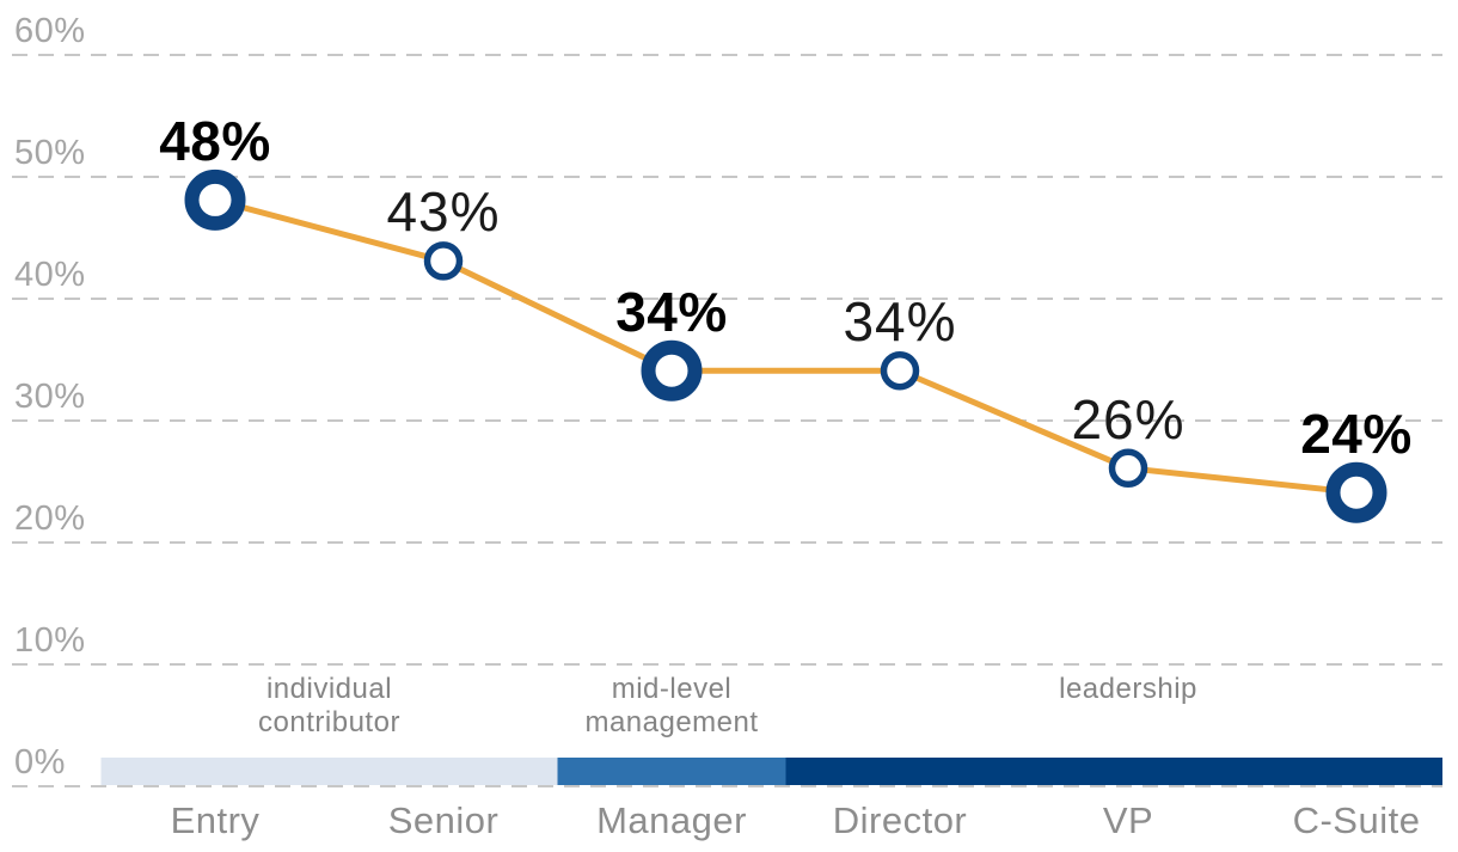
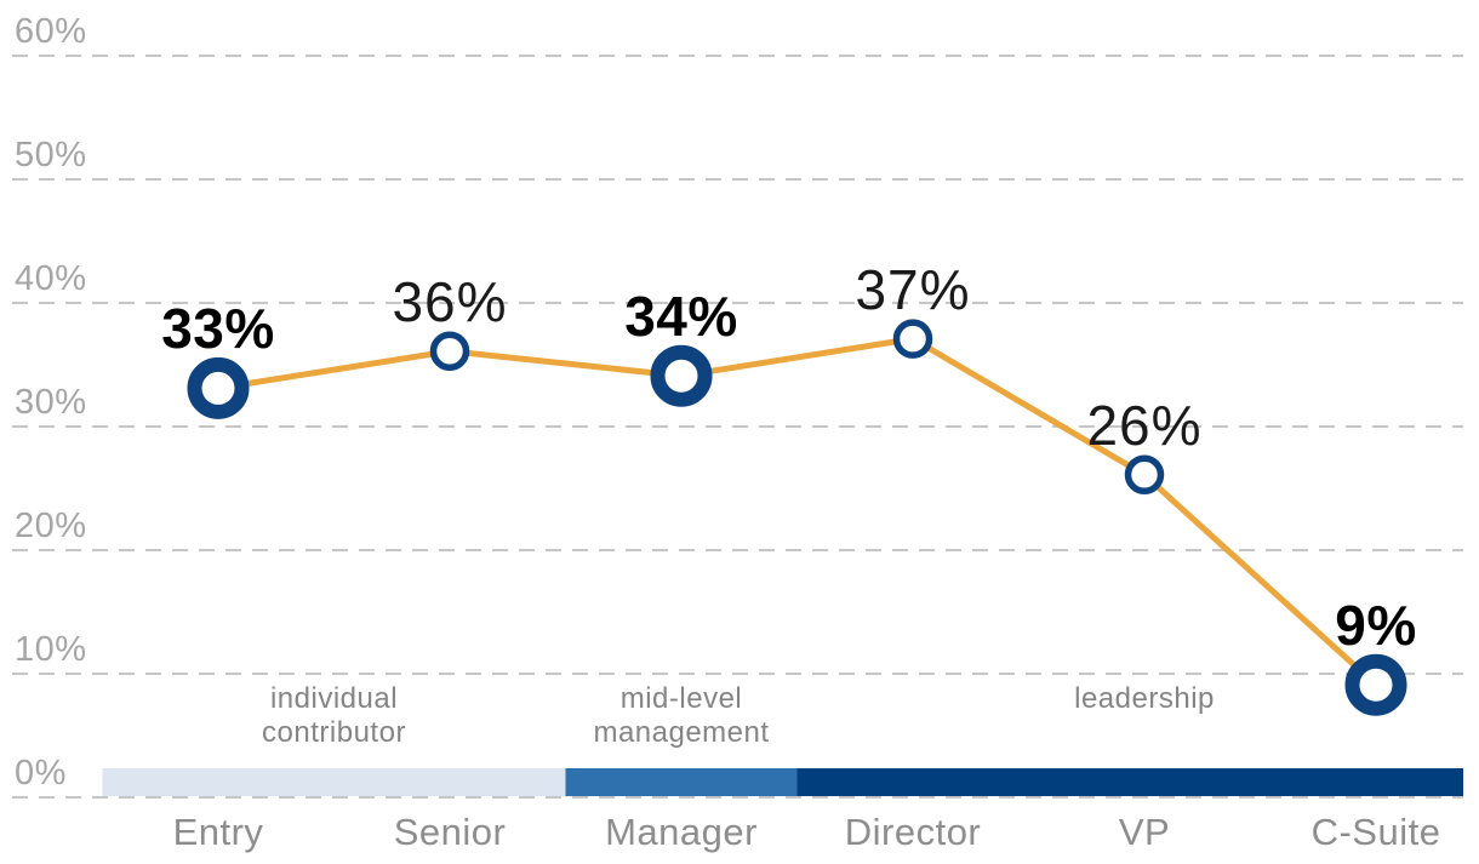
Entry: 48% -> 33%
Senior: 43% -> 36%
Director: 34% -> 37%
C-Suite: 24% -> 9%
